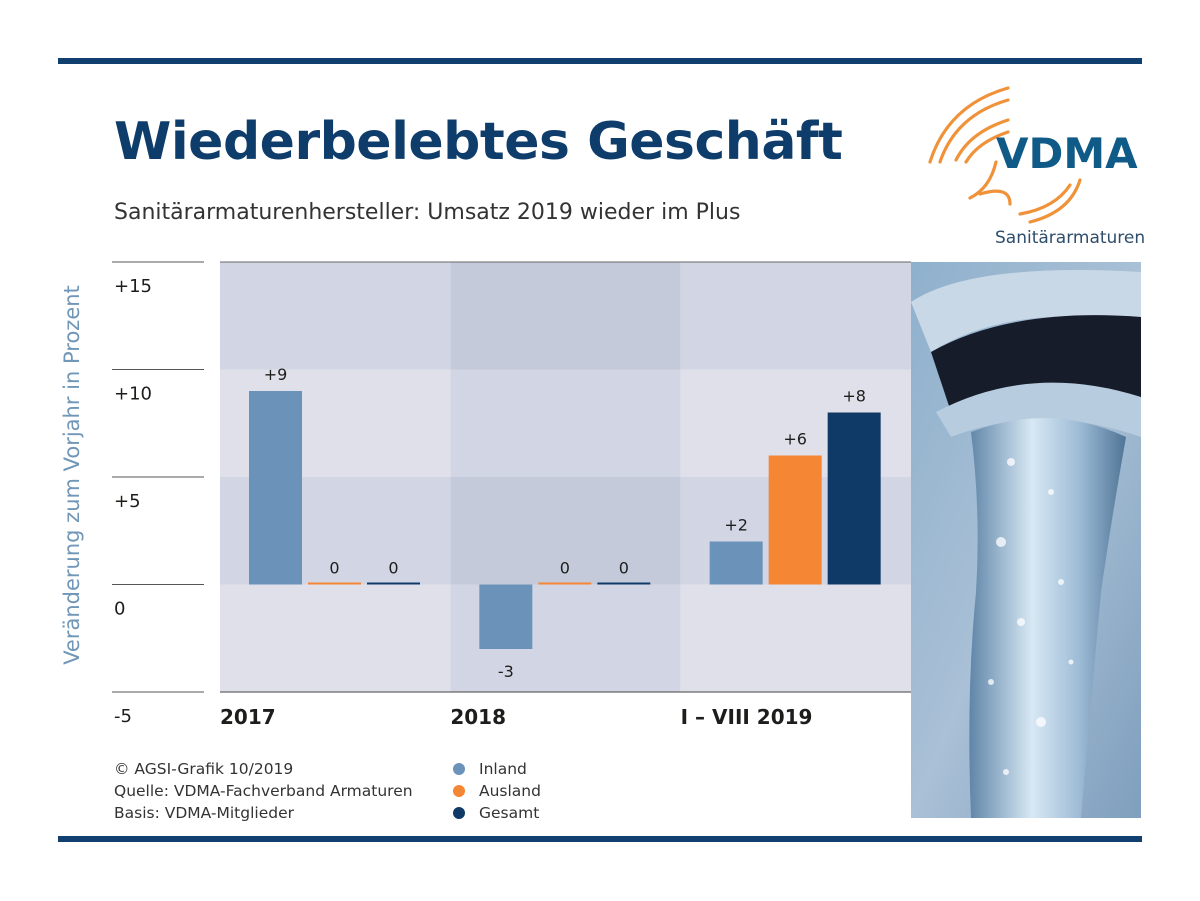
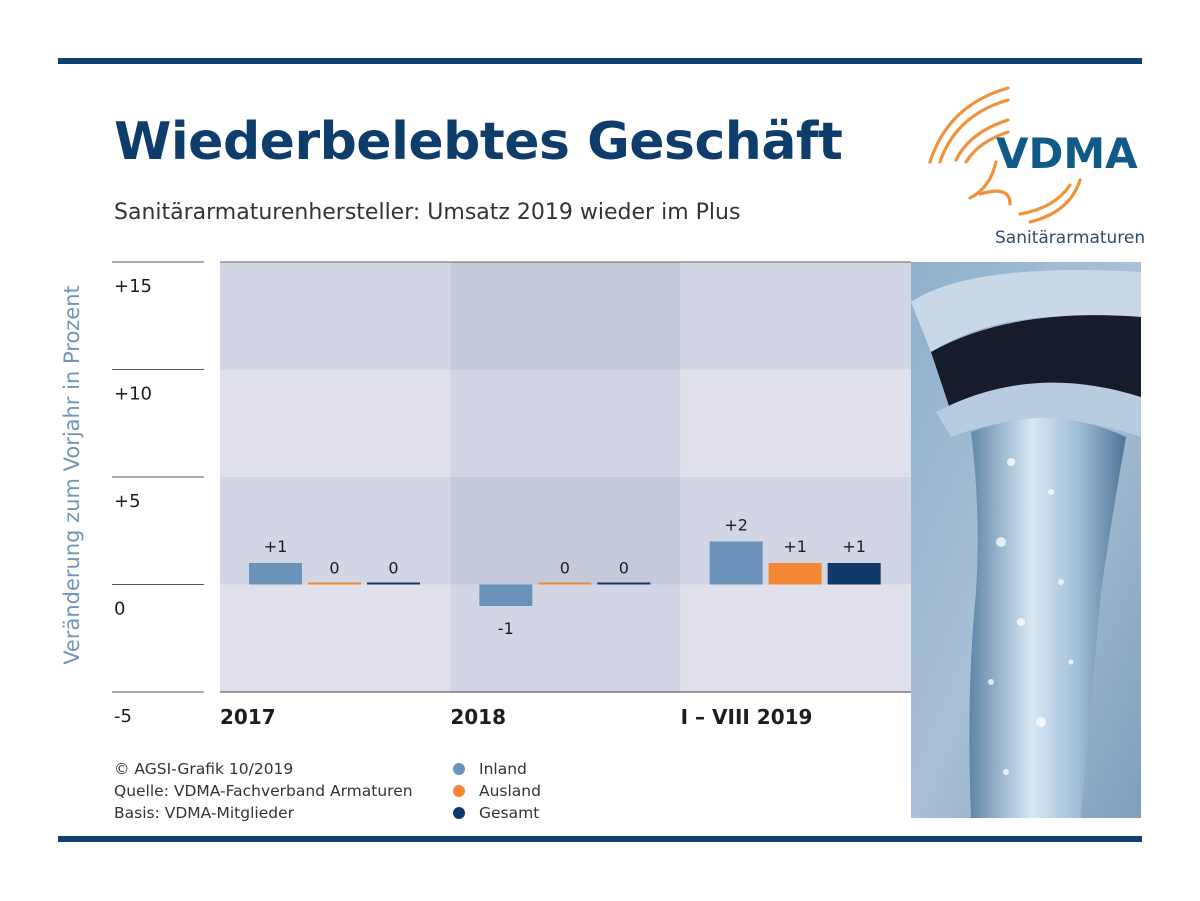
Inland/2017: +9 -> +1
Inland/2018: -3 -> -1
Ausland/I – VIII 2019: +6 -> +1
Gesamt/I – VIII 2019: +8 -> +1
